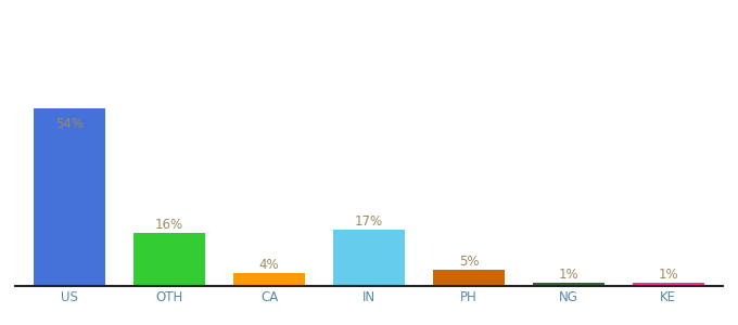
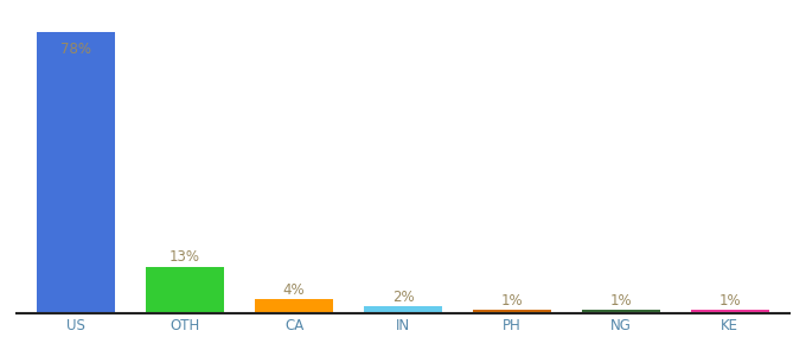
US: 54% -> 78%
OTH: 16% -> 13%
IN: 17% -> 2%
PH: 5% -> 1%
